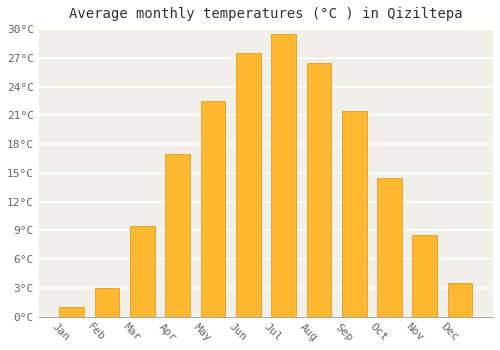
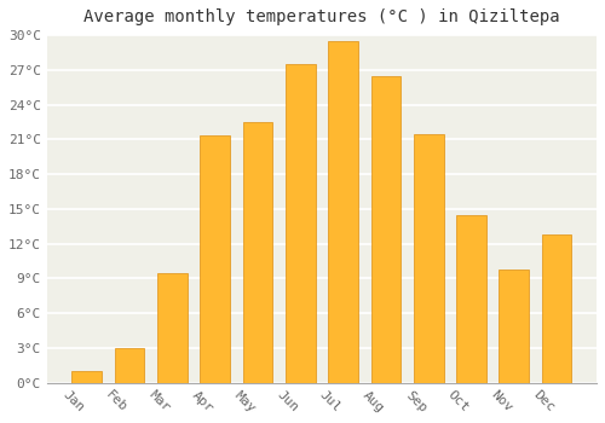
Apr: 17.0°C -> 21.4°C
Nov: 8.5°C -> 9.8°C
Dec: 3.5°C -> 12.8°C
